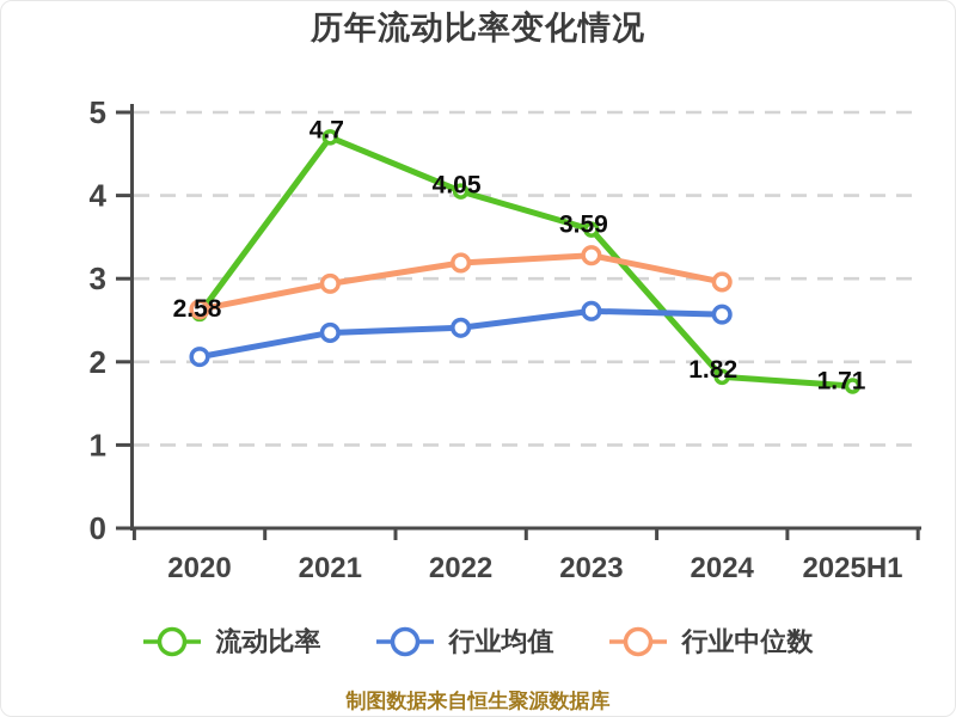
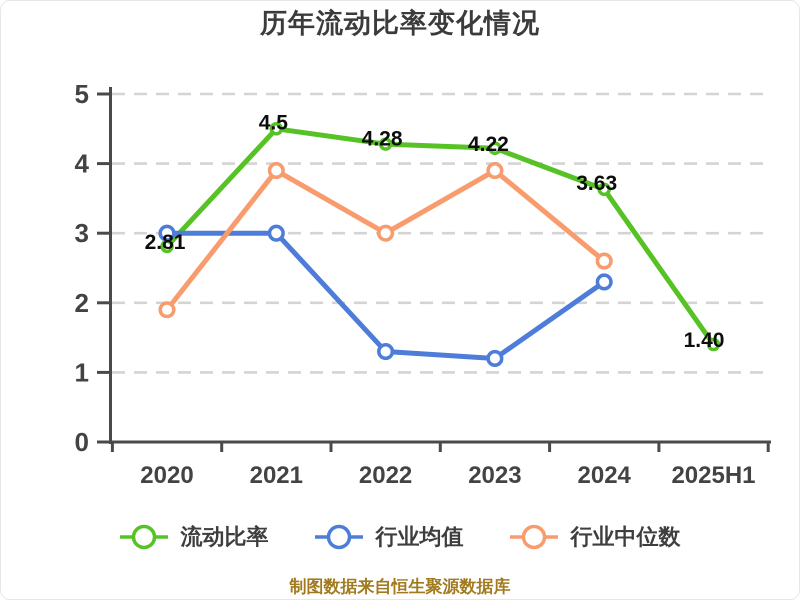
流动比率/2020: 2.58 -> 2.81
行业均值/2020: 2.1 -> 3.0
行业中位数/2020: 2.6 -> 1.9
流动比率/2021: 4.7 -> 4.5
行业均值/2021: 2.4 -> 3.0
行业中位数/2021: 2.9 -> 3.9
流动比率/2022: 4.05 -> 4.28
行业均值/2022: 2.4 -> 1.3
行业中位数/2022: 3.2 -> 3.0
流动比率/2023: 3.59 -> 4.22
行业均值/2023: 2.6 -> 1.2
行业中位数/2023: 3.3 -> 3.9
流动比率/2024: 1.82 -> 3.63
行业均值/2024: 2.6 -> 2.3
行业中位数/2024: 3.0 -> 2.6
流动比率/2025H1: 1.71 -> 1.40
